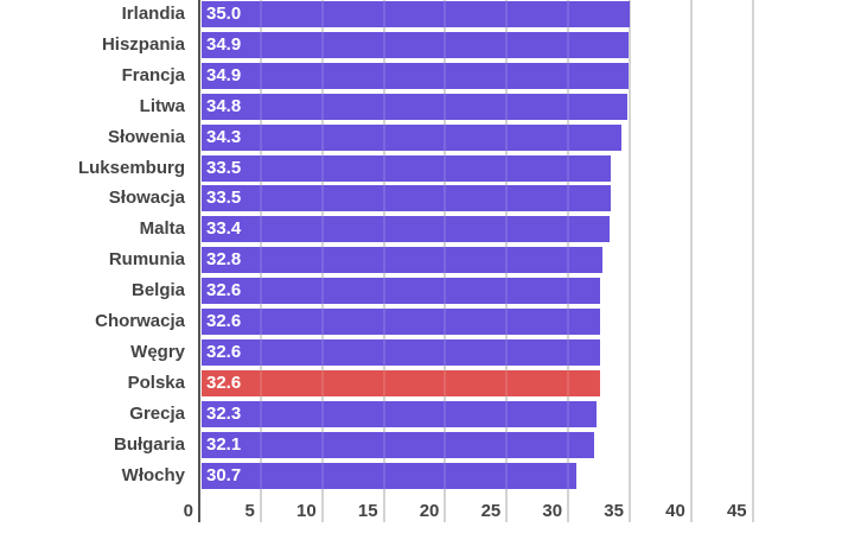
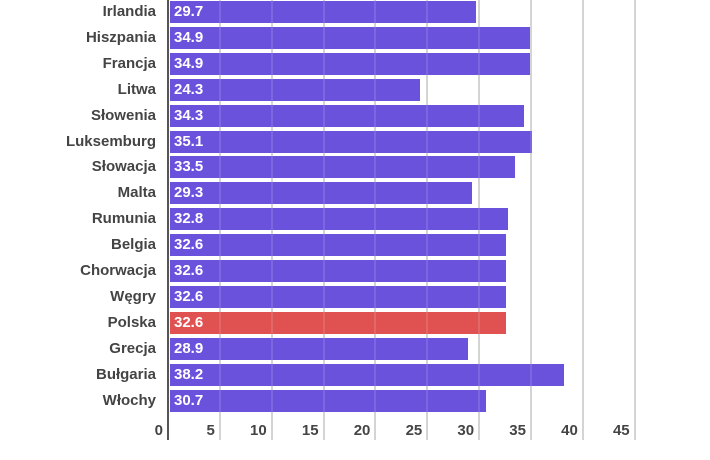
Irlandia: 35.0 -> 29.7
Litwa: 34.8 -> 24.3
Luksemburg: 33.5 -> 35.1
Malta: 33.4 -> 29.3
Grecja: 32.3 -> 28.9
Bułgaria: 32.1 -> 38.2
